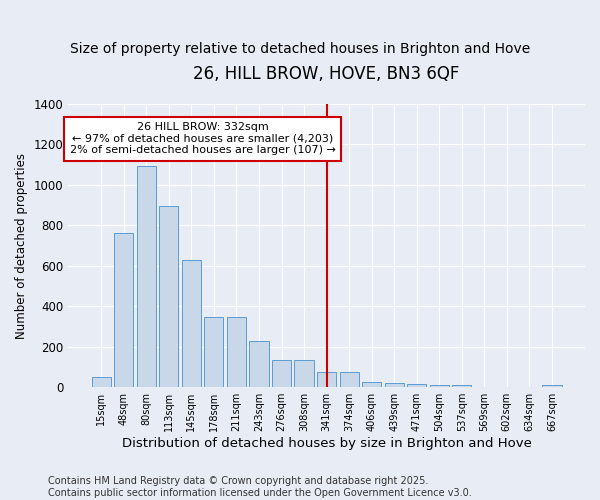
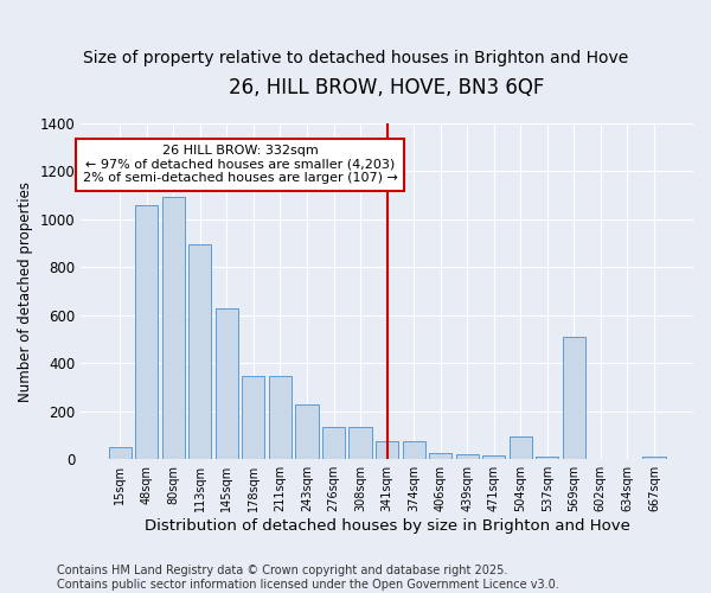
48sqm: 760 -> 1060
504sqm: 12 -> 95
569sqm: 1 -> 510
